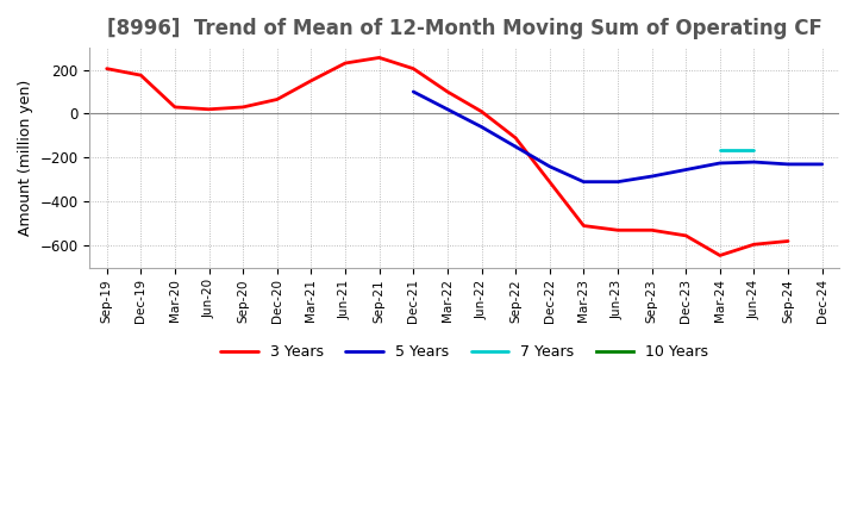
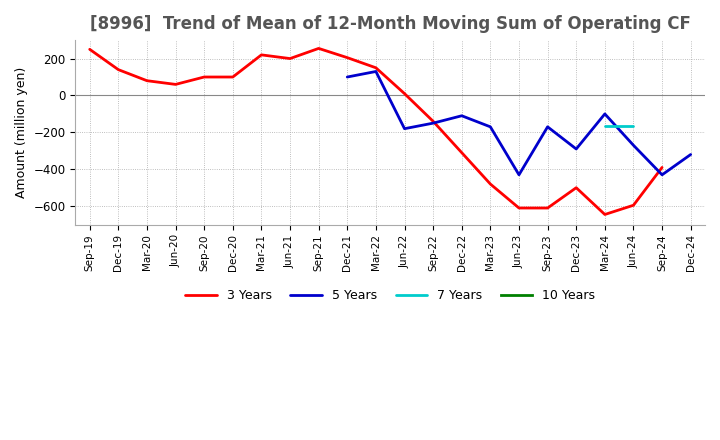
3 Years/Sep-19: 200 -> 250
3 Years/Dec-19: 180 -> 140
3 Years/Mar-20: 30 -> 80
3 Years/Jun-20: 20 -> 60
3 Years/Sep-20: 30 -> 100
3 Years/Dec-20: 60 -> 100
3 Years/Mar-21: 150 -> 220
3 Years/Jun-21: 230 -> 200
3 Years/Mar-22: 100 -> 150
5 Years/Mar-22: 20 -> 130
5 Years/Jun-22: -60 -> -180
3 Years/Sep-22: -110 -> -140
5 Years/Dec-22: -240 -> -110
3 Years/Mar-23: -510 -> -480
5 Years/Mar-23: -310 -> -170
3 Years/Jun-23: -530 -> -610
5 Years/Jun-23: -310 -> -430
3 Years/Sep-23: -530 -> -610
5 Years/Sep-23: -280 -> -170
3 Years/Dec-23: -560 -> -500
5 Years/Dec-23: -260 -> -290
5 Years/Mar-24: -220 -> -100
5 Years/Jun-24: -220 -> -270
3 Years/Sep-24: -580 -> -390
5 Years/Sep-24: -230 -> -430
5 Years/Dec-24: -230 -> -320
